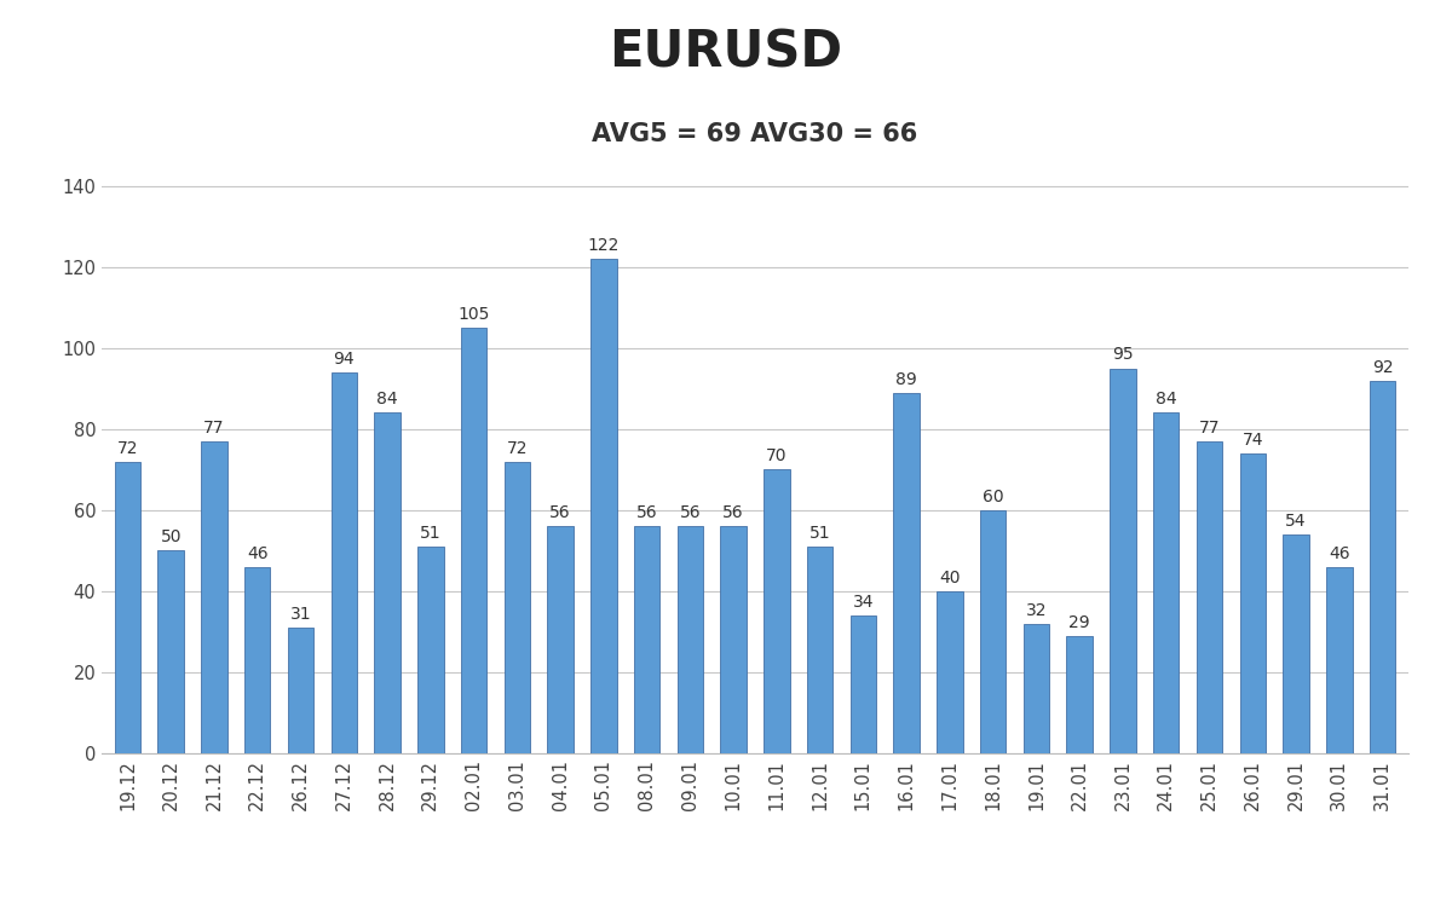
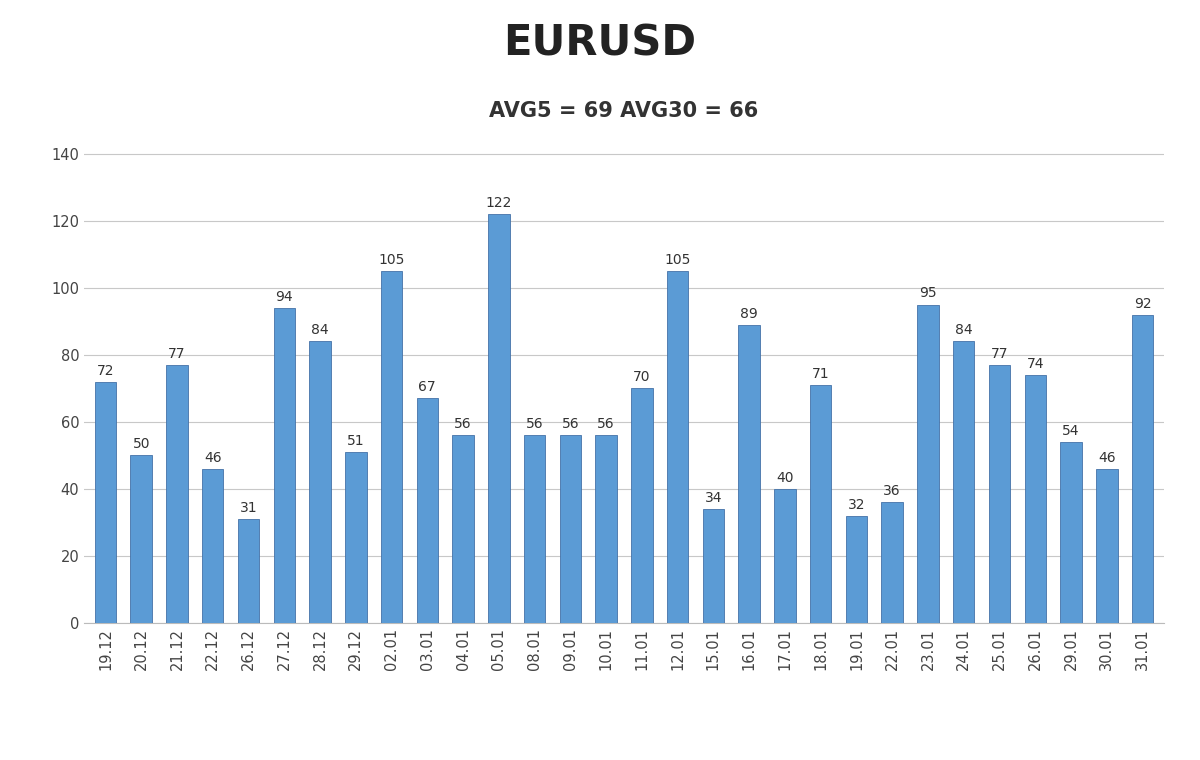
AVG5 = 69 AVG30 = 66/03.01: 72 -> 67
AVG5 = 69 AVG30 = 66/12.01: 51 -> 105
AVG5 = 69 AVG30 = 66/18.01: 60 -> 71
AVG5 = 69 AVG30 = 66/22.01: 29 -> 36
